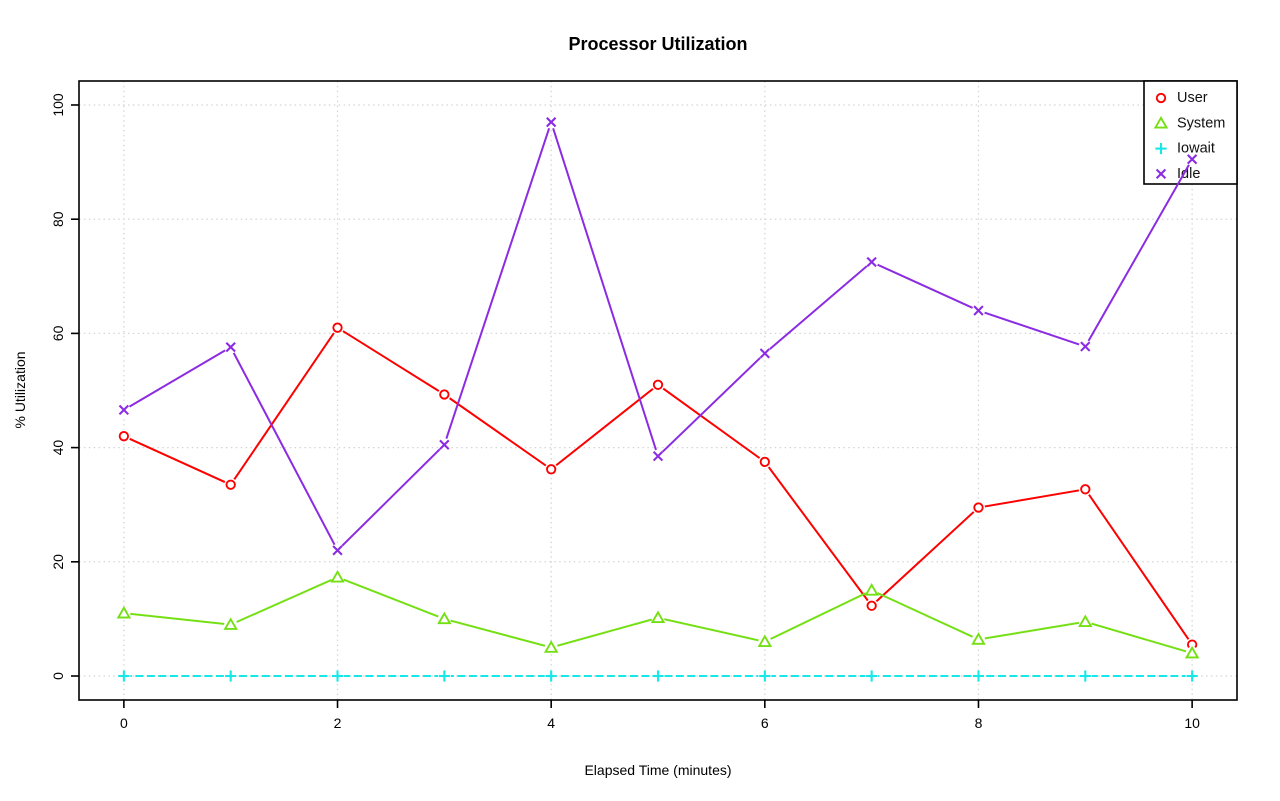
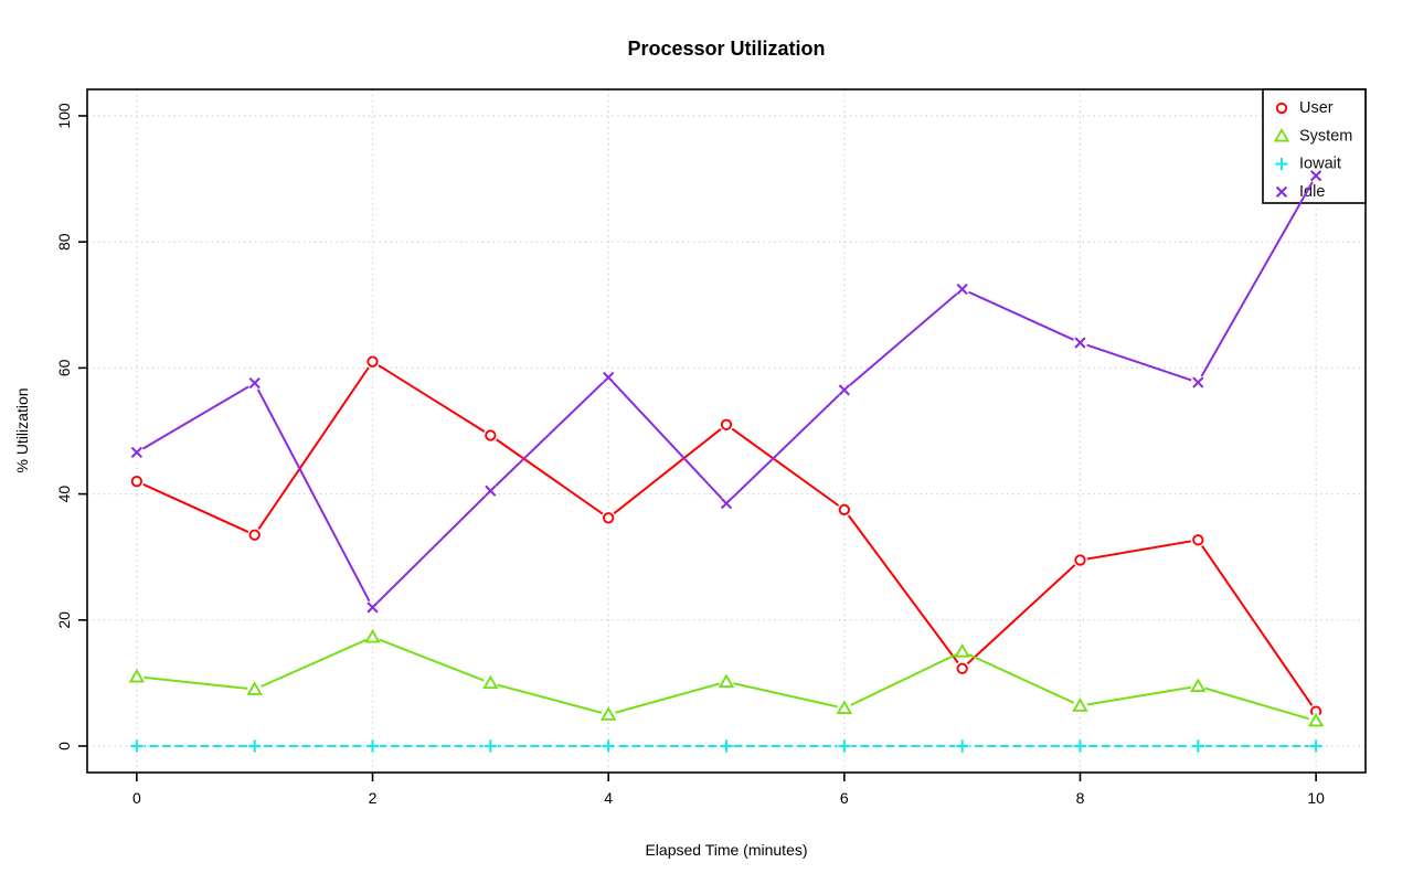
Idle/4: 97 -> 58
